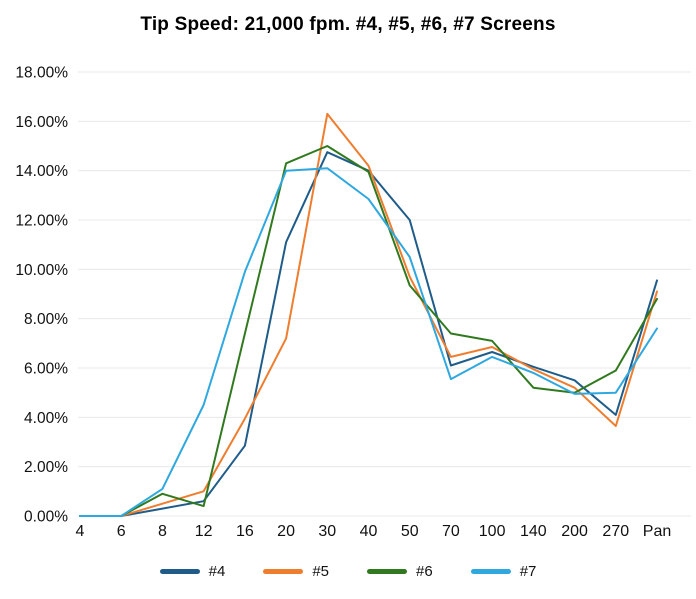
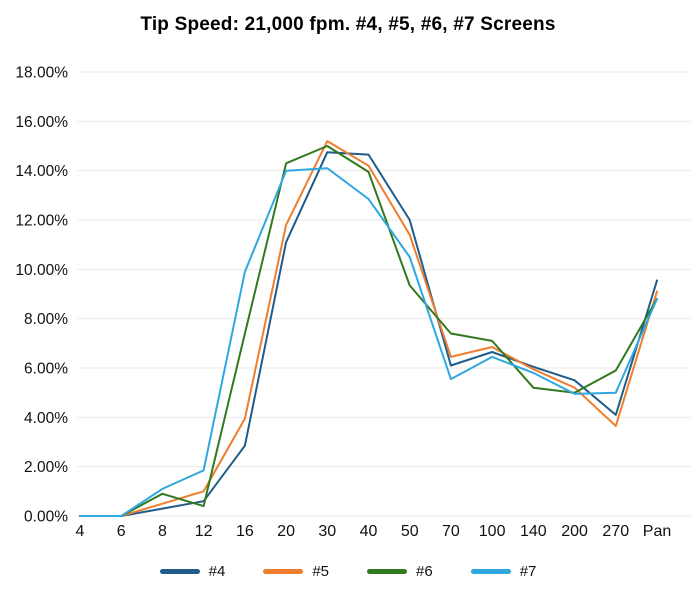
#7/12: 4.5% -> 1.9%
#5/20: 7.2% -> 11.8%
#5/30: 16.3% -> 15.2%
#4/40: 14.0% -> 14.7%
#5/50: 9.7% -> 11.4%
#7/Pan: 7.6% -> 8.8%
